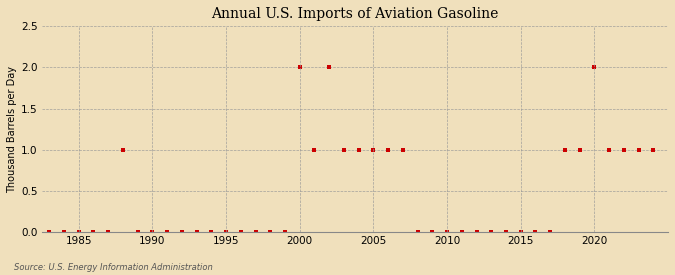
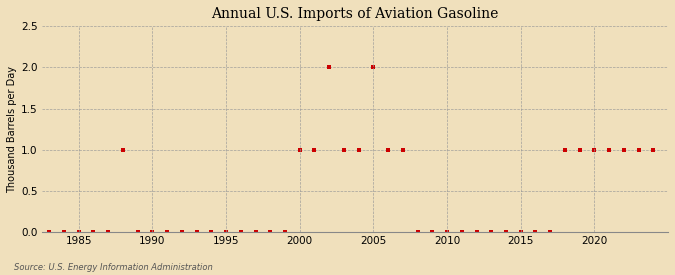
2000: 2 -> 1
2005: 1 -> 2
2020: 2 -> 1
